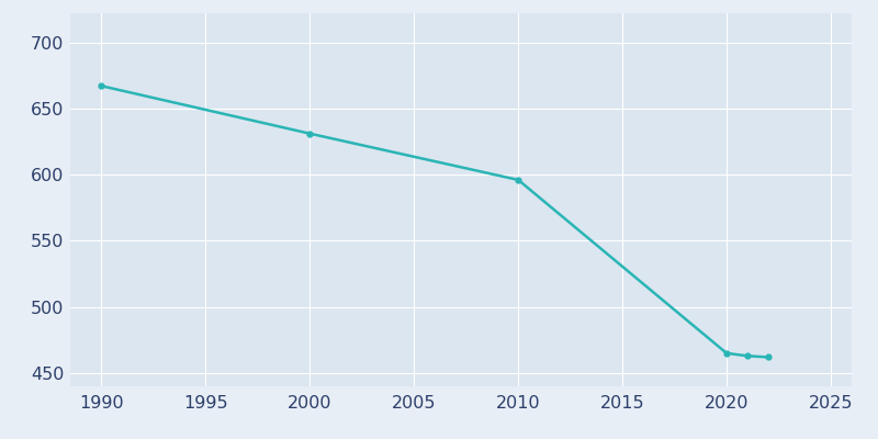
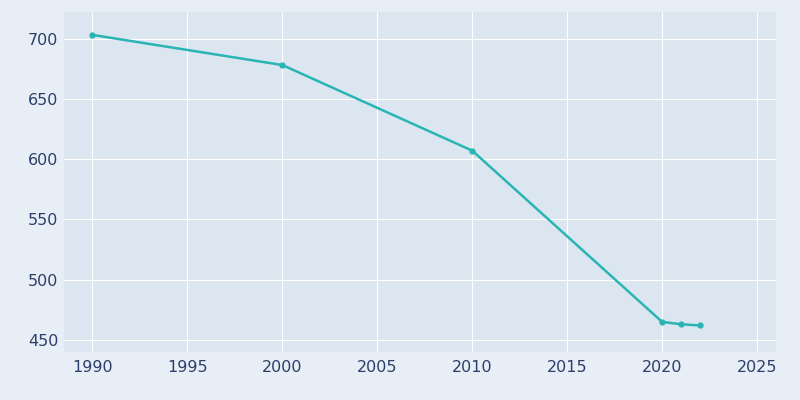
1990: 667 -> 703
2000: 631 -> 678
2010: 596 -> 607
